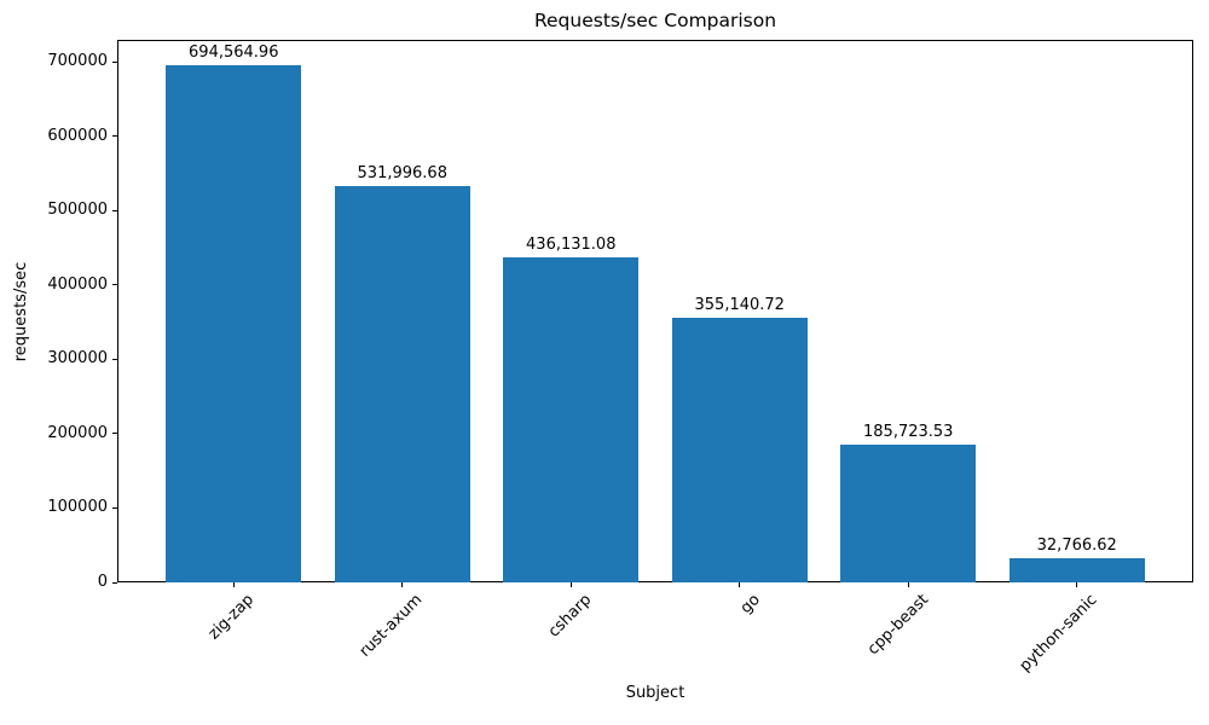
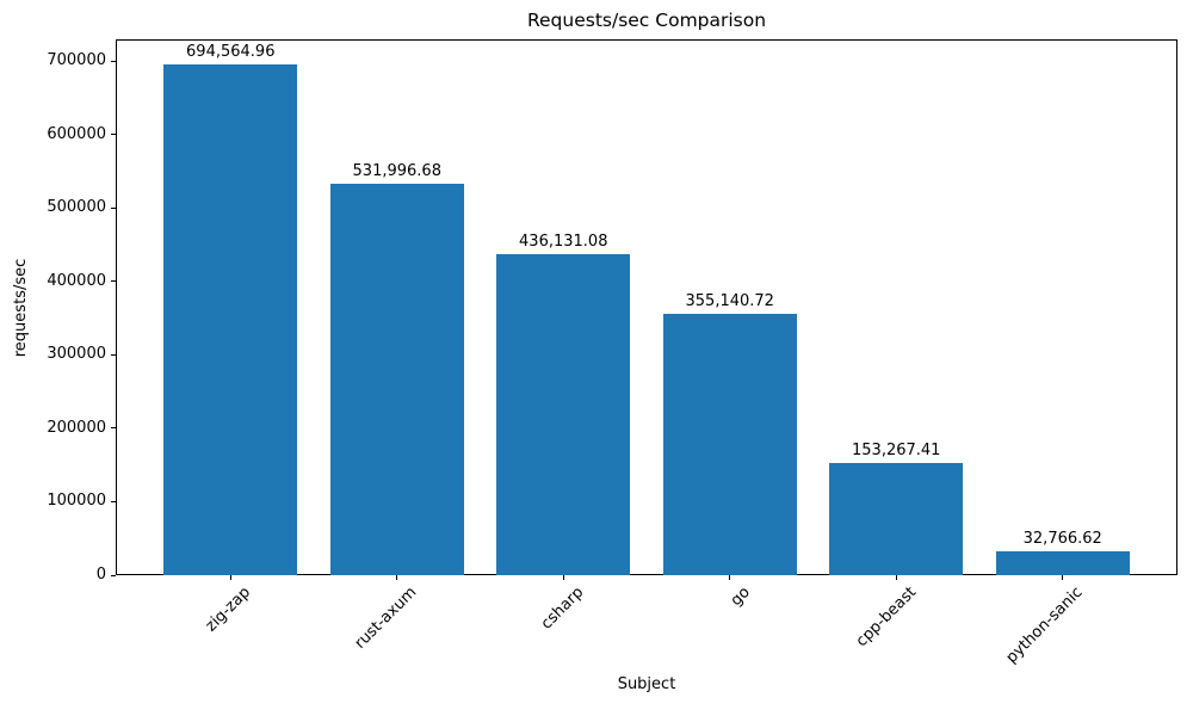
cpp-beast: 185,723.53 -> 153,267.41
